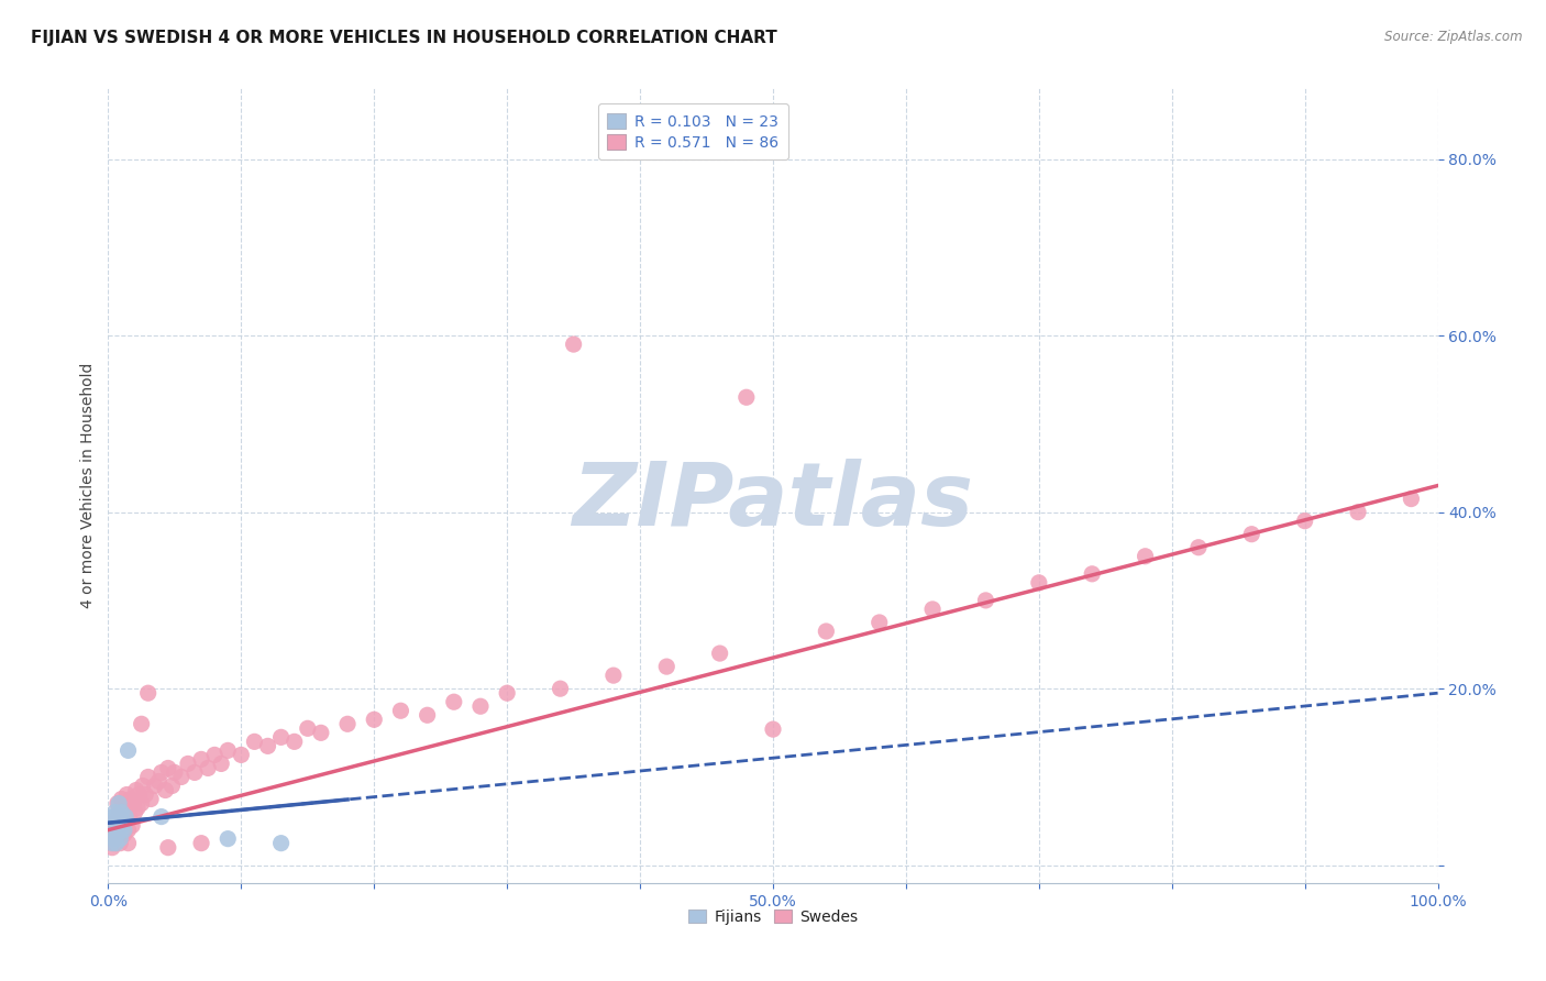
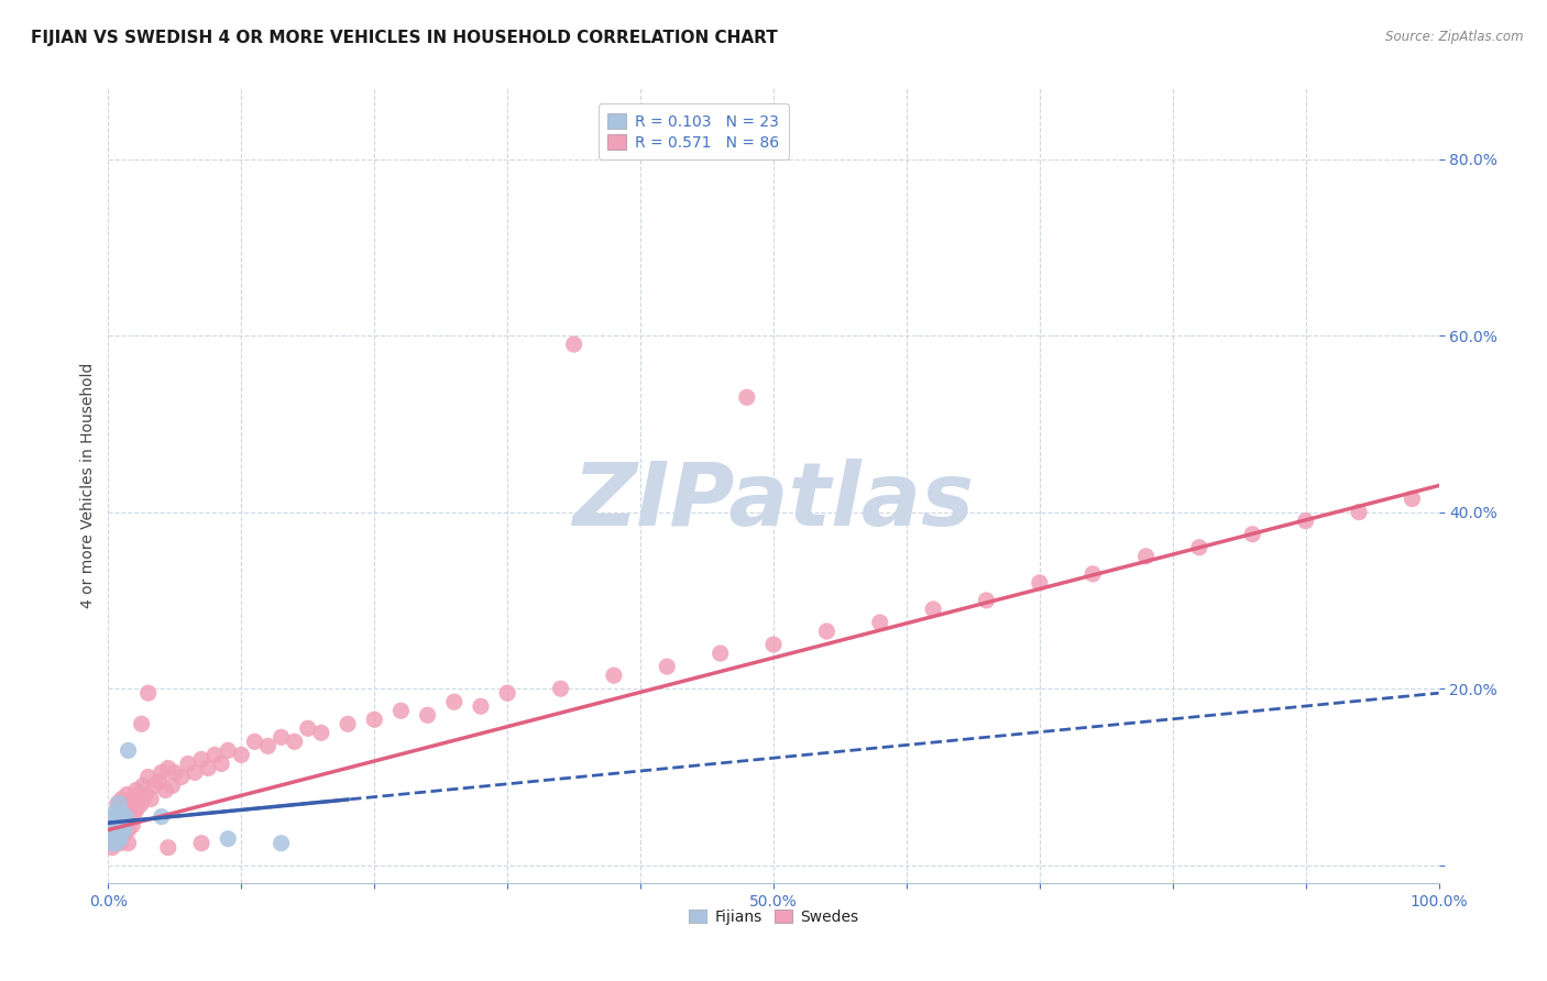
Swedes/50.0%: 15.4% -> 25.0%
